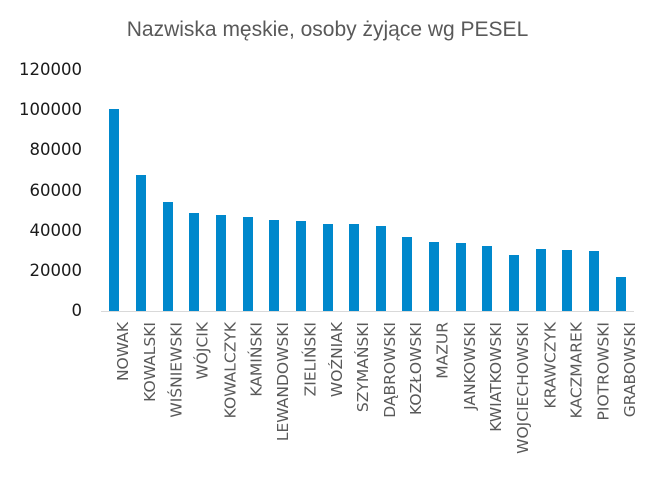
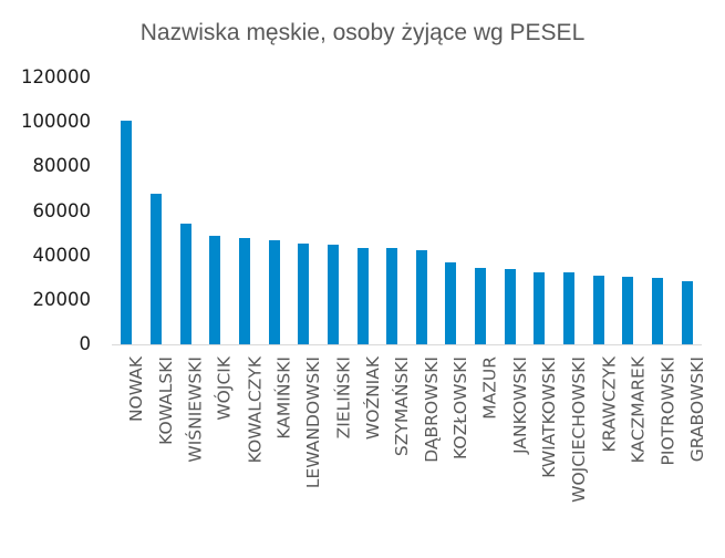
WOJCIECHOWSKI: 28000 -> 32000
GRABOWSKI: 17000 -> 28000
